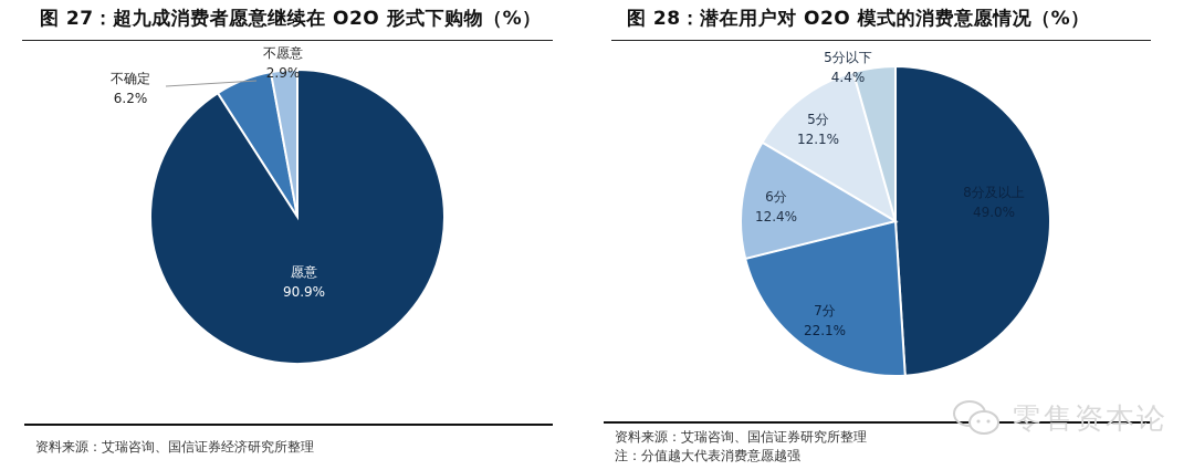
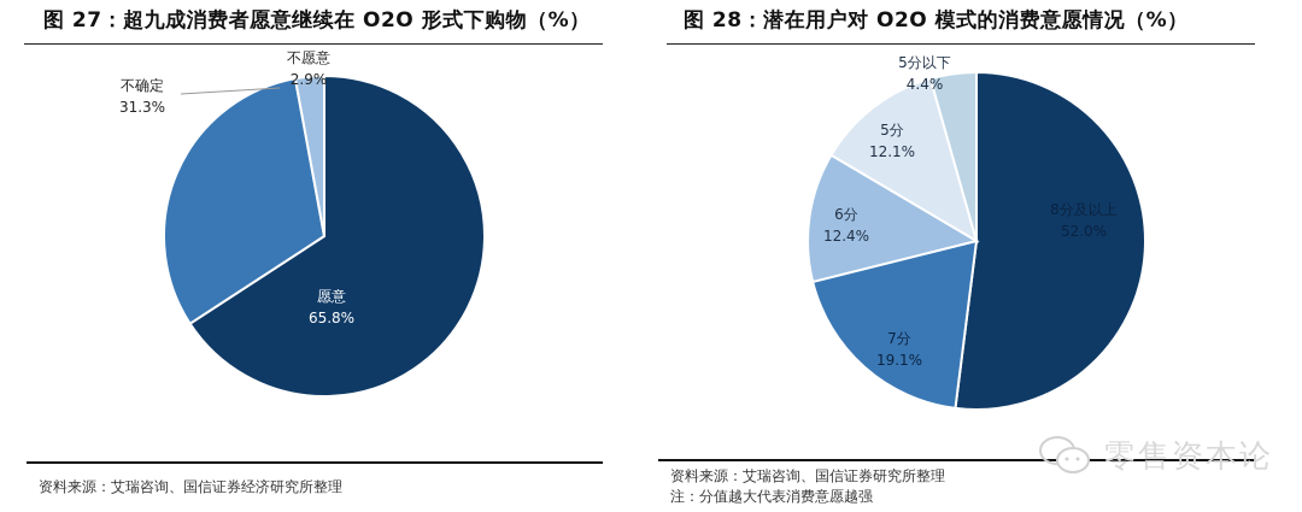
图 27：超九成消费者愿意继续在 O2O 形式下购物（%）/愿意: 90.9% -> 65.8%
图 27：超九成消费者愿意继续在 O2O 形式下购物（%）/不确定: 6.2% -> 31.3%
图 28：潜在用户对 O2O 模式的消费意愿情况（%）/8分及以上: 49.0% -> 52.0%
图 28：潜在用户对 O2O 模式的消费意愿情况（%）/7分: 22.1% -> 19.1%
